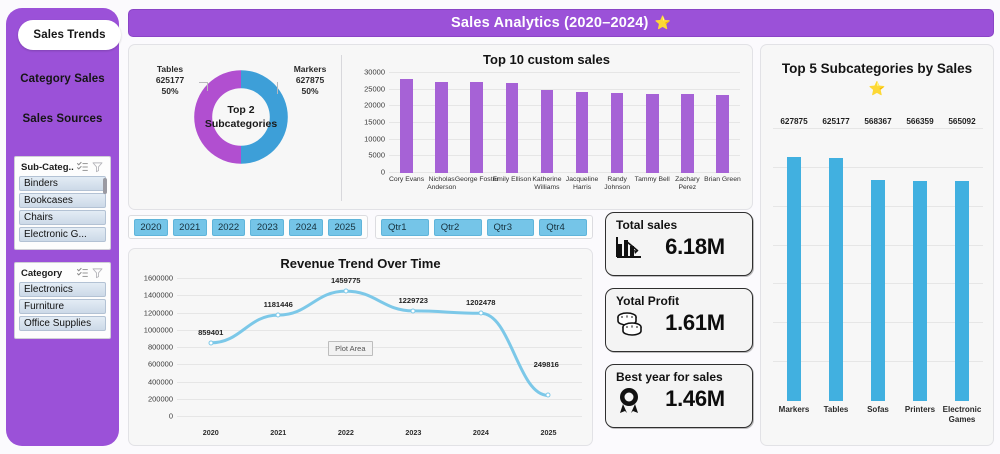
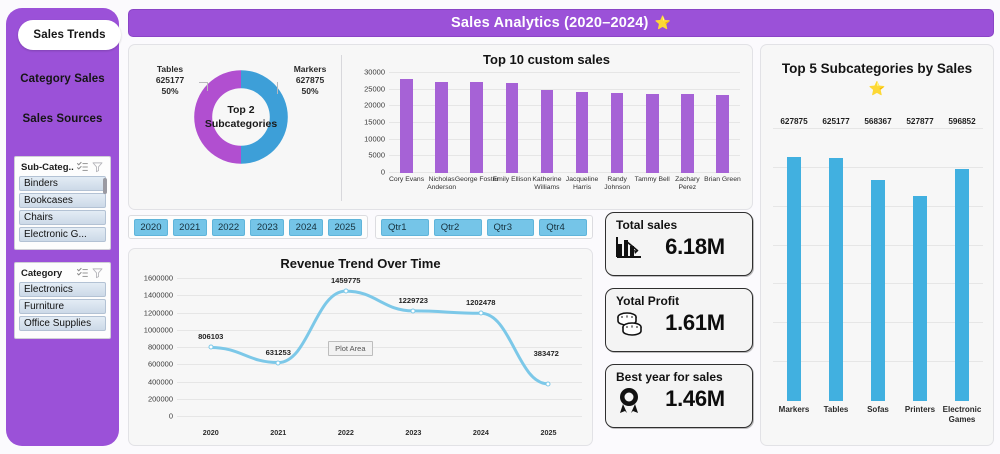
Revenue Trend Over Time/2020: 859401 -> 806103
Revenue Trend Over Time/2021: 1181446 -> 631253
Revenue Trend Over Time/2025: 249816 -> 383472
Top 5 Subcategories by Sales ⭐/Printers: 566359 -> 527877
Top 5 Subcategories by Sales ⭐/Electronic Games: 565092 -> 596852
